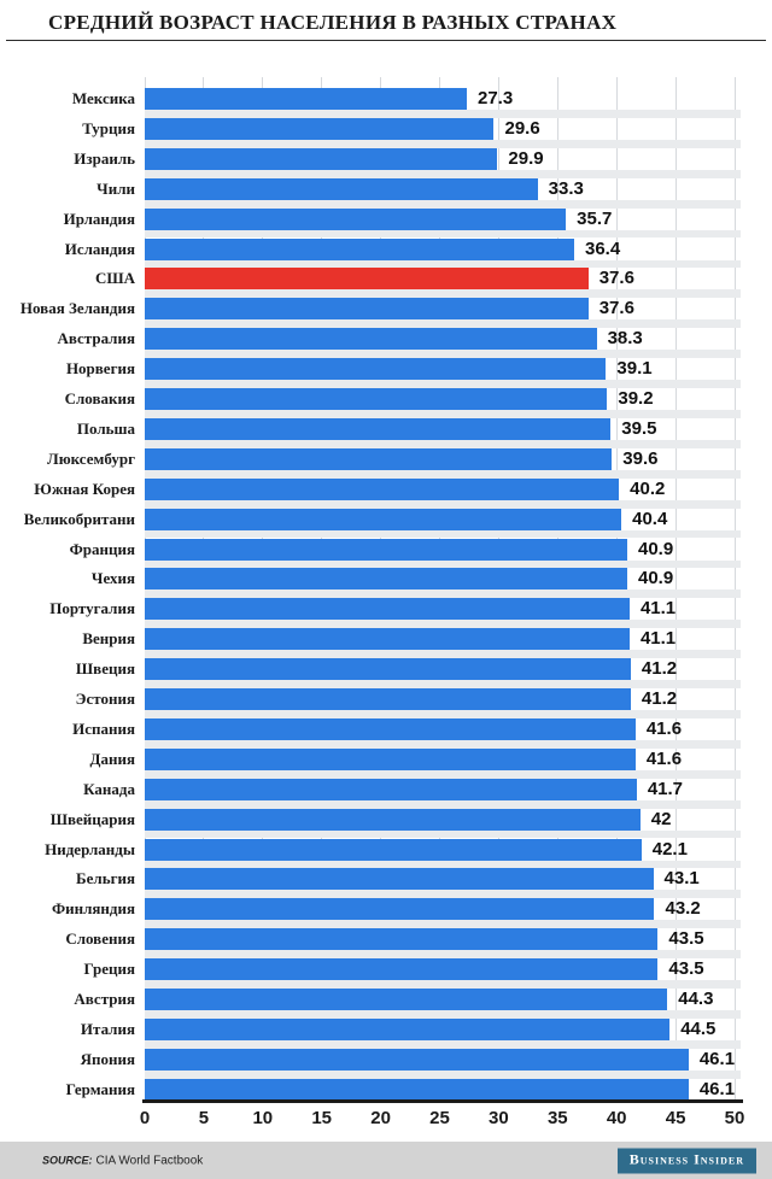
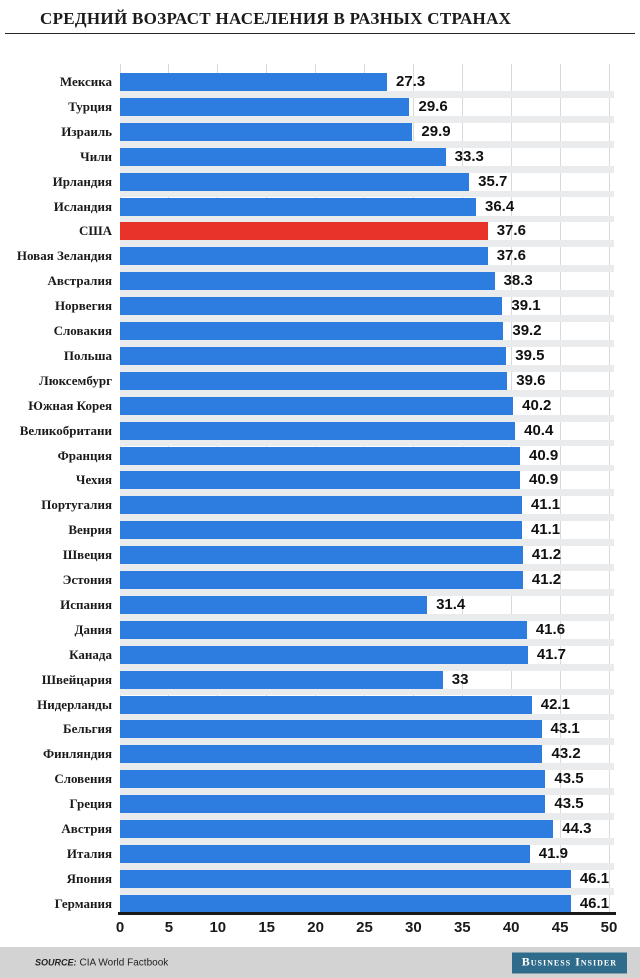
Испания: 41.6 -> 31.4
Швейцария: 42 -> 33
Италия: 44.5 -> 41.9
